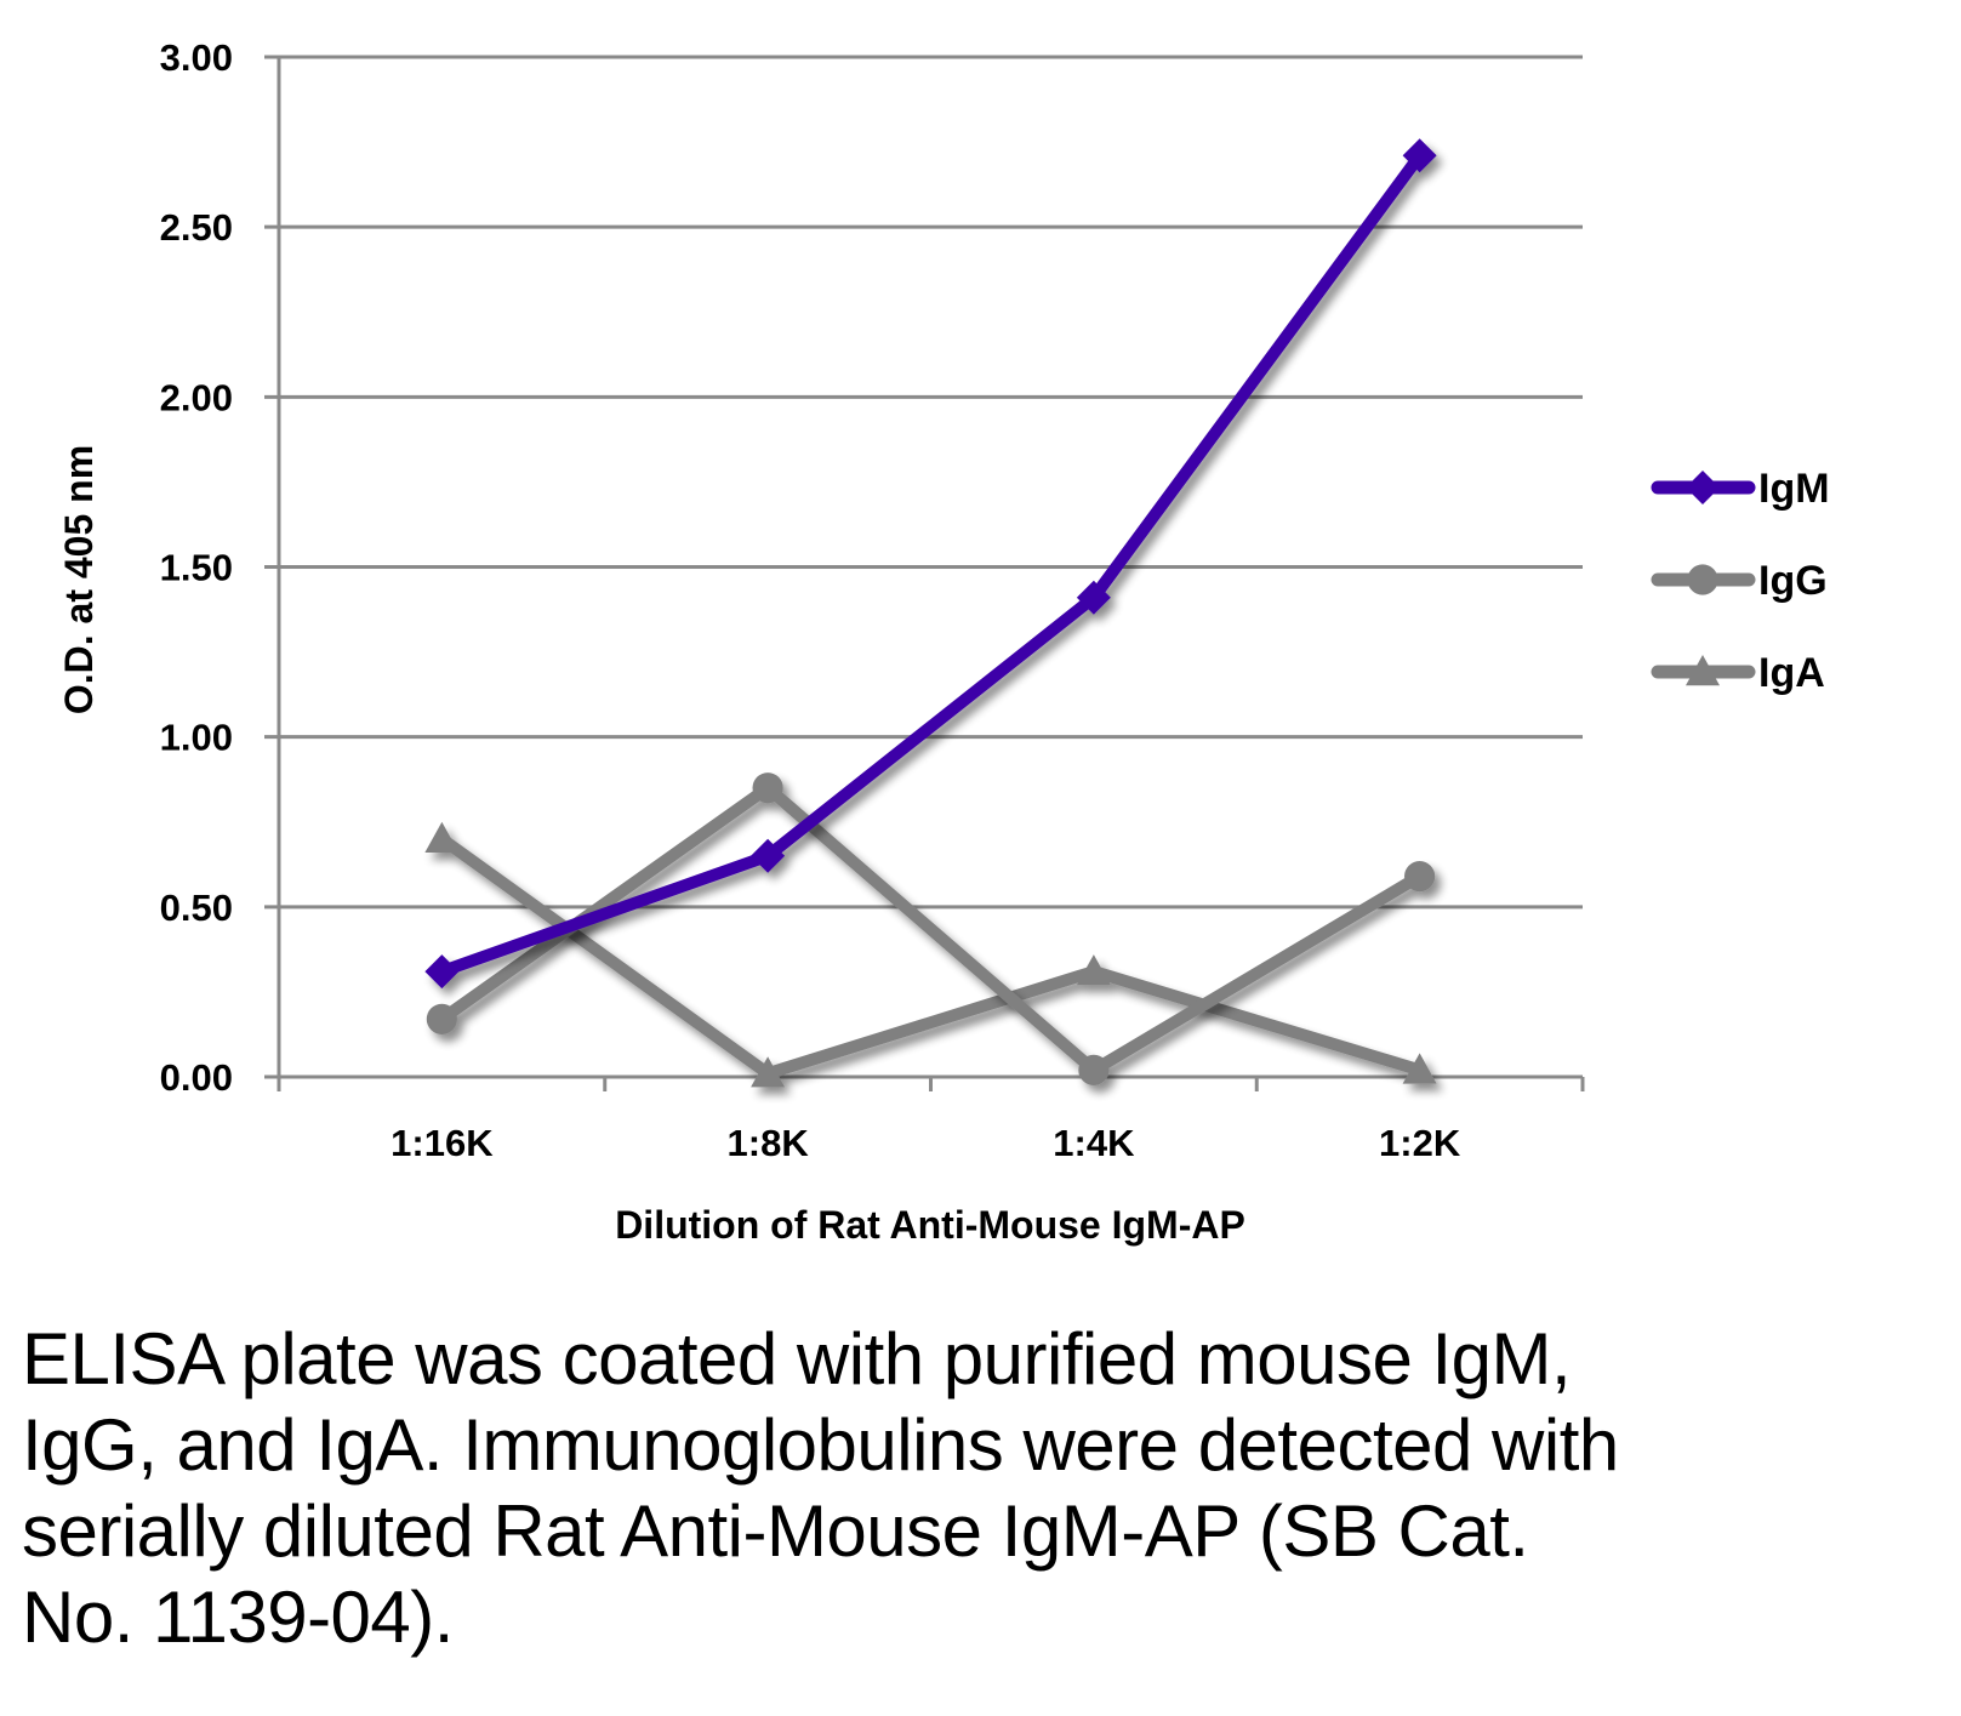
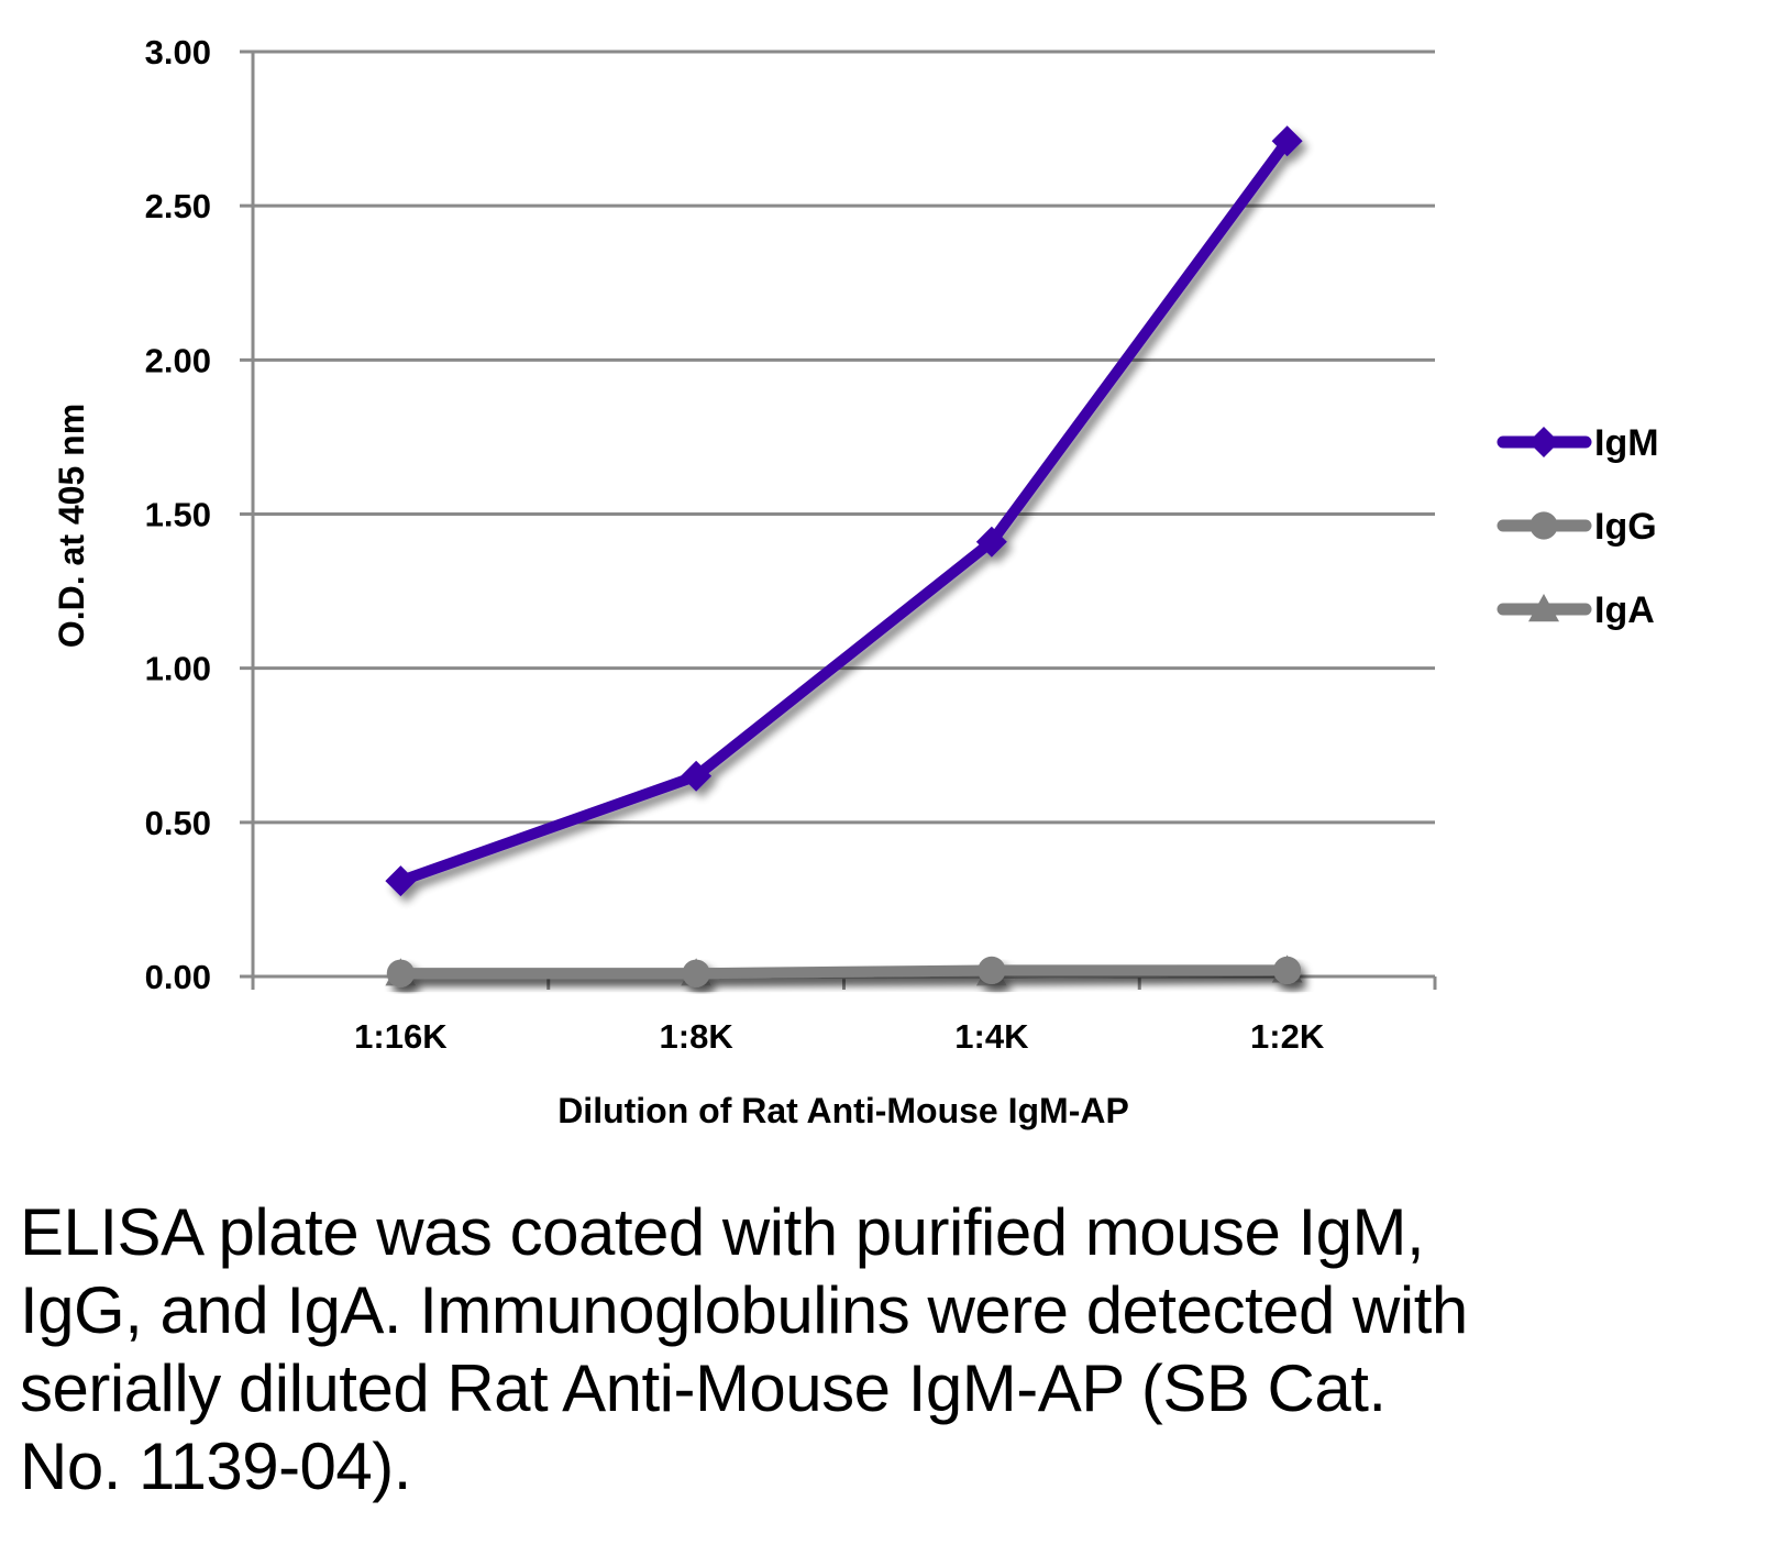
IgG/1:16K: 0.17 -> 0.01
IgA/1:16K: 0.70 -> 0.01
IgG/1:8K: 0.85 -> 0.01
IgA/1:4K: 0.31 -> 0.01
IgG/1:2K: 0.59 -> 0.02
